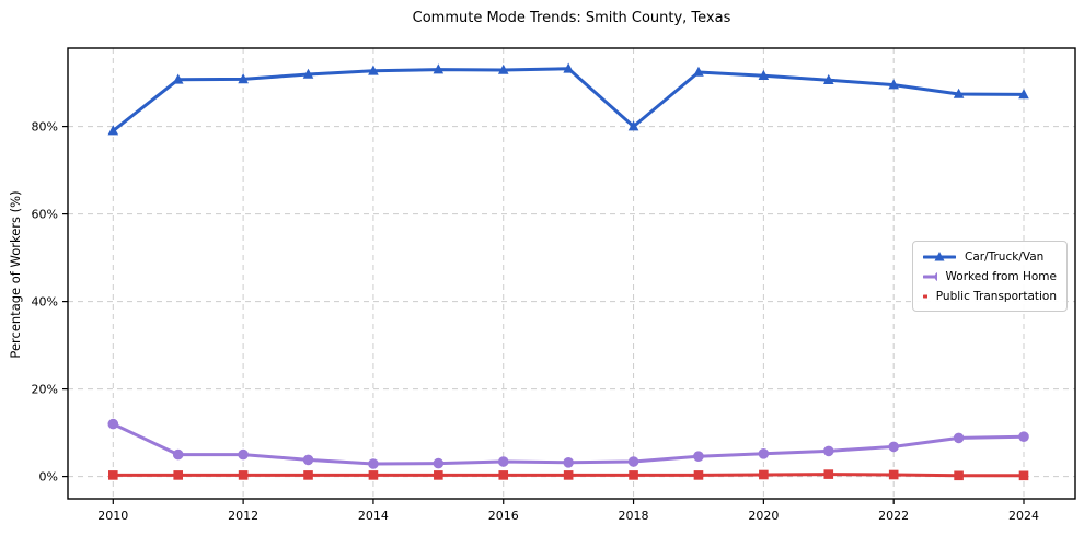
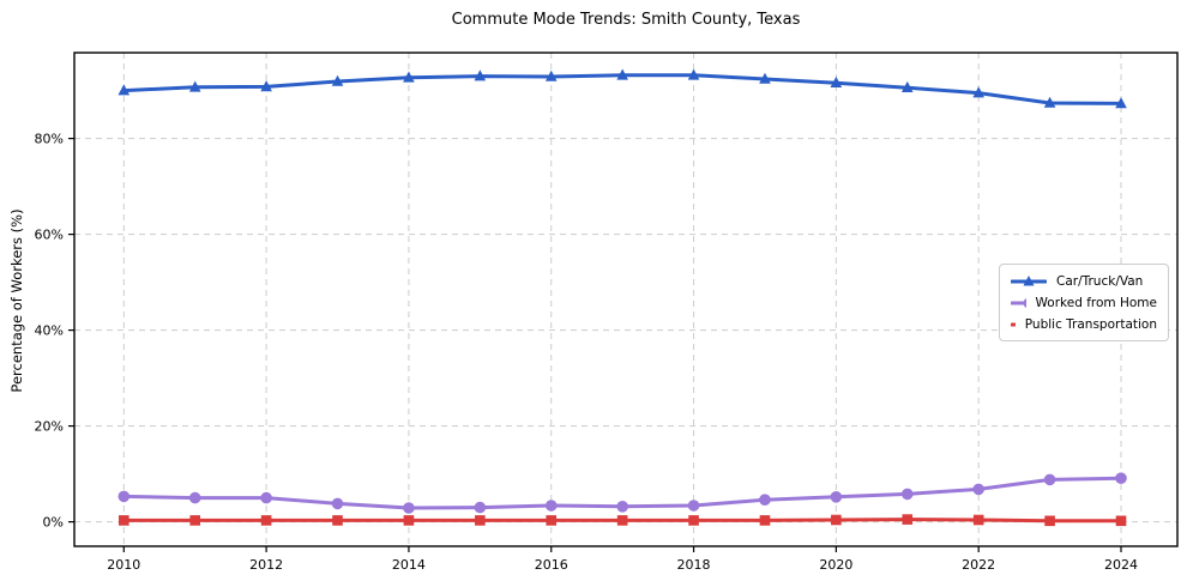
Car/Truck/Van/2010: 79% -> 90%
Worked from Home/2010: 12% -> 5%
Car/Truck/Van/2018: 80% -> 93%
